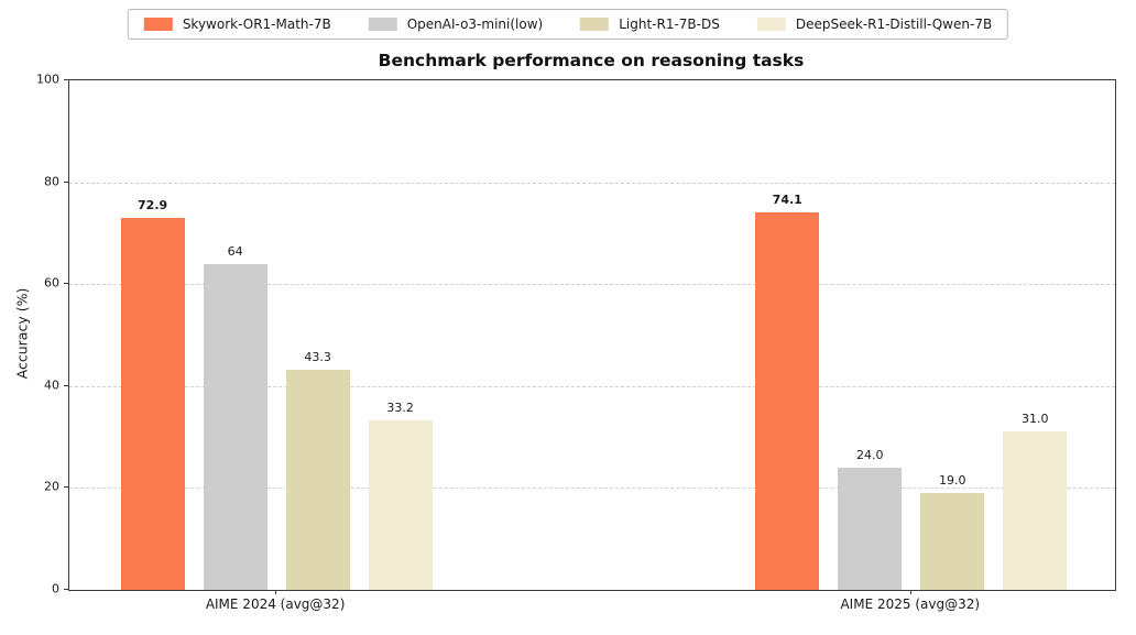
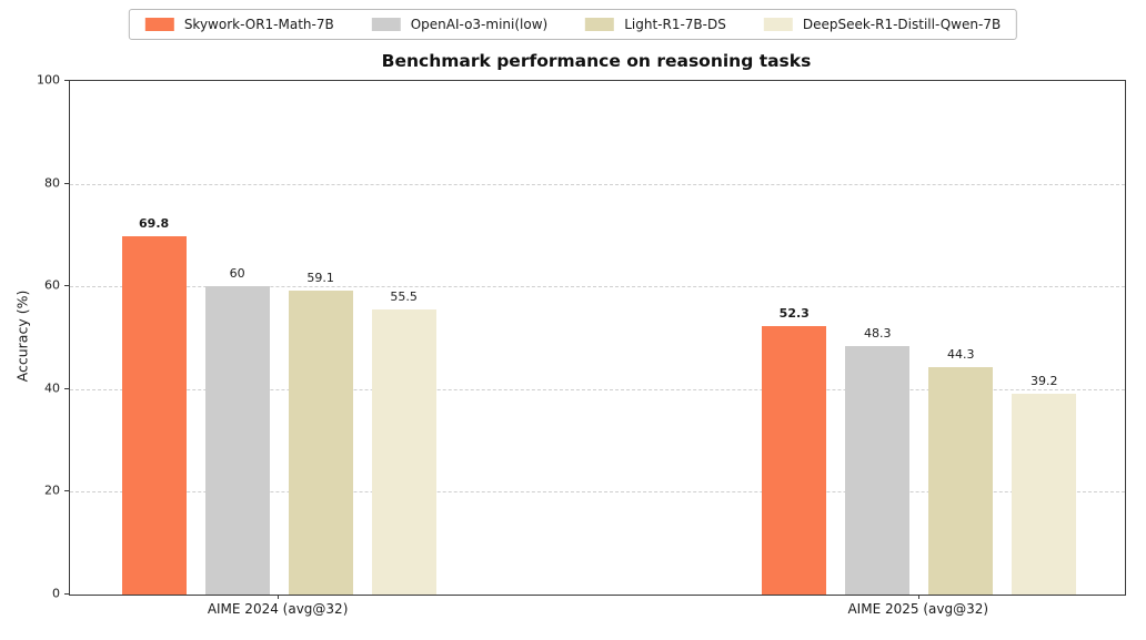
Skywork-OR1-Math-7B/AIME 2024 (avg@32): 72.9 -> 69.8
OpenAI-o3-mini(low)/AIME 2024 (avg@32): 64 -> 60
Light-R1-7B-DS/AIME 2024 (avg@32): 43.3 -> 59.1
DeepSeek-R1-Distill-Qwen-7B/AIME 2024 (avg@32): 33.2 -> 55.5
Skywork-OR1-Math-7B/AIME 2025 (avg@32): 74.1 -> 52.3
OpenAI-o3-mini(low)/AIME 2025 (avg@32): 24.0 -> 48.3
Light-R1-7B-DS/AIME 2025 (avg@32): 19.0 -> 44.3
DeepSeek-R1-Distill-Qwen-7B/AIME 2025 (avg@32): 31.0 -> 39.2
